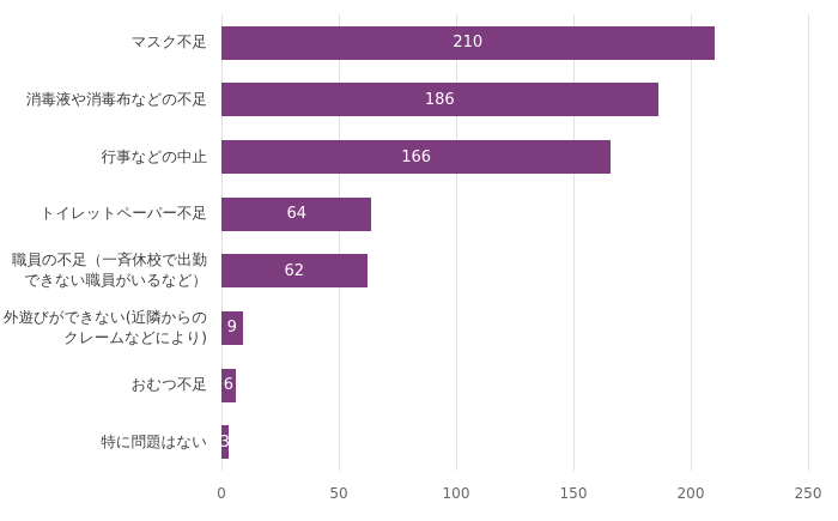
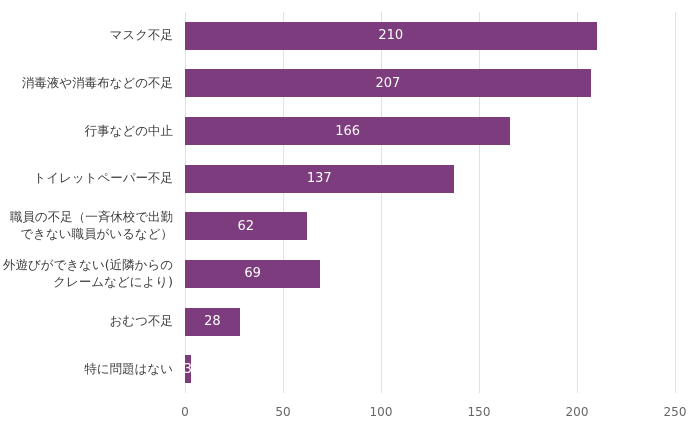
消毒液や消毒布などの不足: 186 -> 207
トイレットペーパー不足: 64 -> 137
外遊びができない(近隣からのクレームなどにより): 9 -> 69
おむつ不足: 6 -> 28
